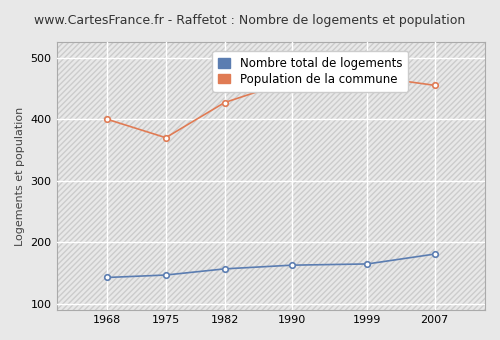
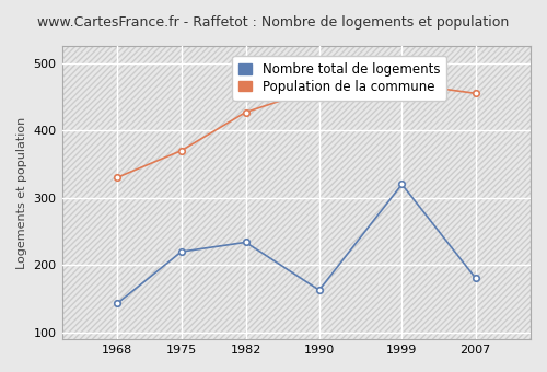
Population de la commune/1968: 400 -> 330
Nombre total de logements/1975: 147 -> 220
Nombre total de logements/1982: 157 -> 234
Nombre total de logements/1999: 165 -> 320
